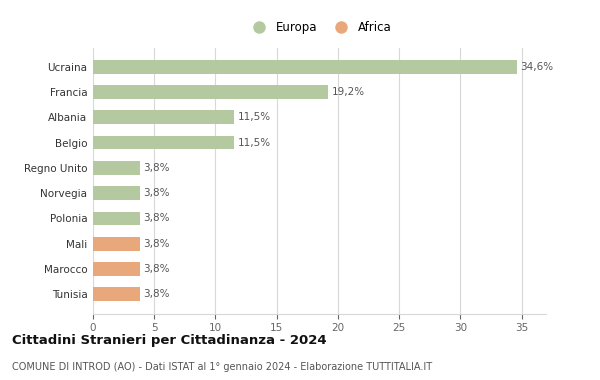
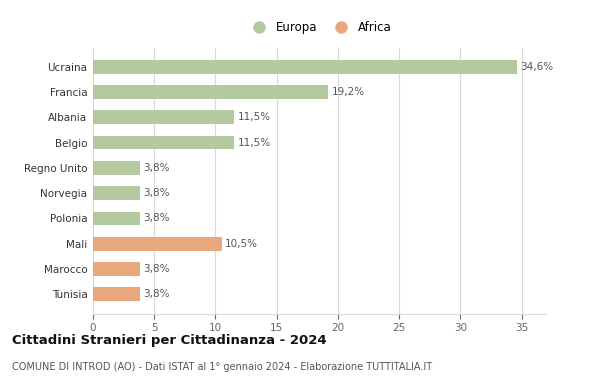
Mali: 3,8% -> 10,5%
